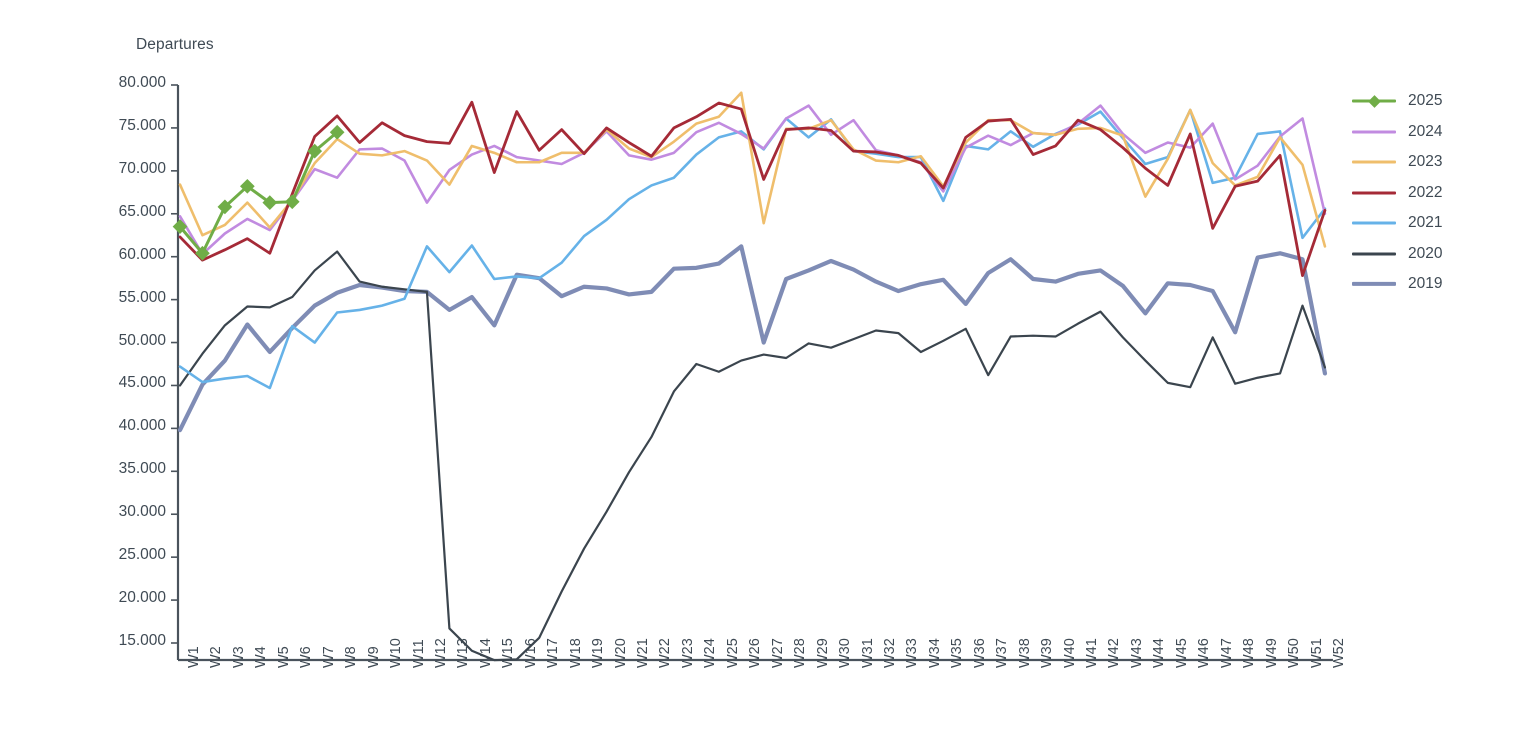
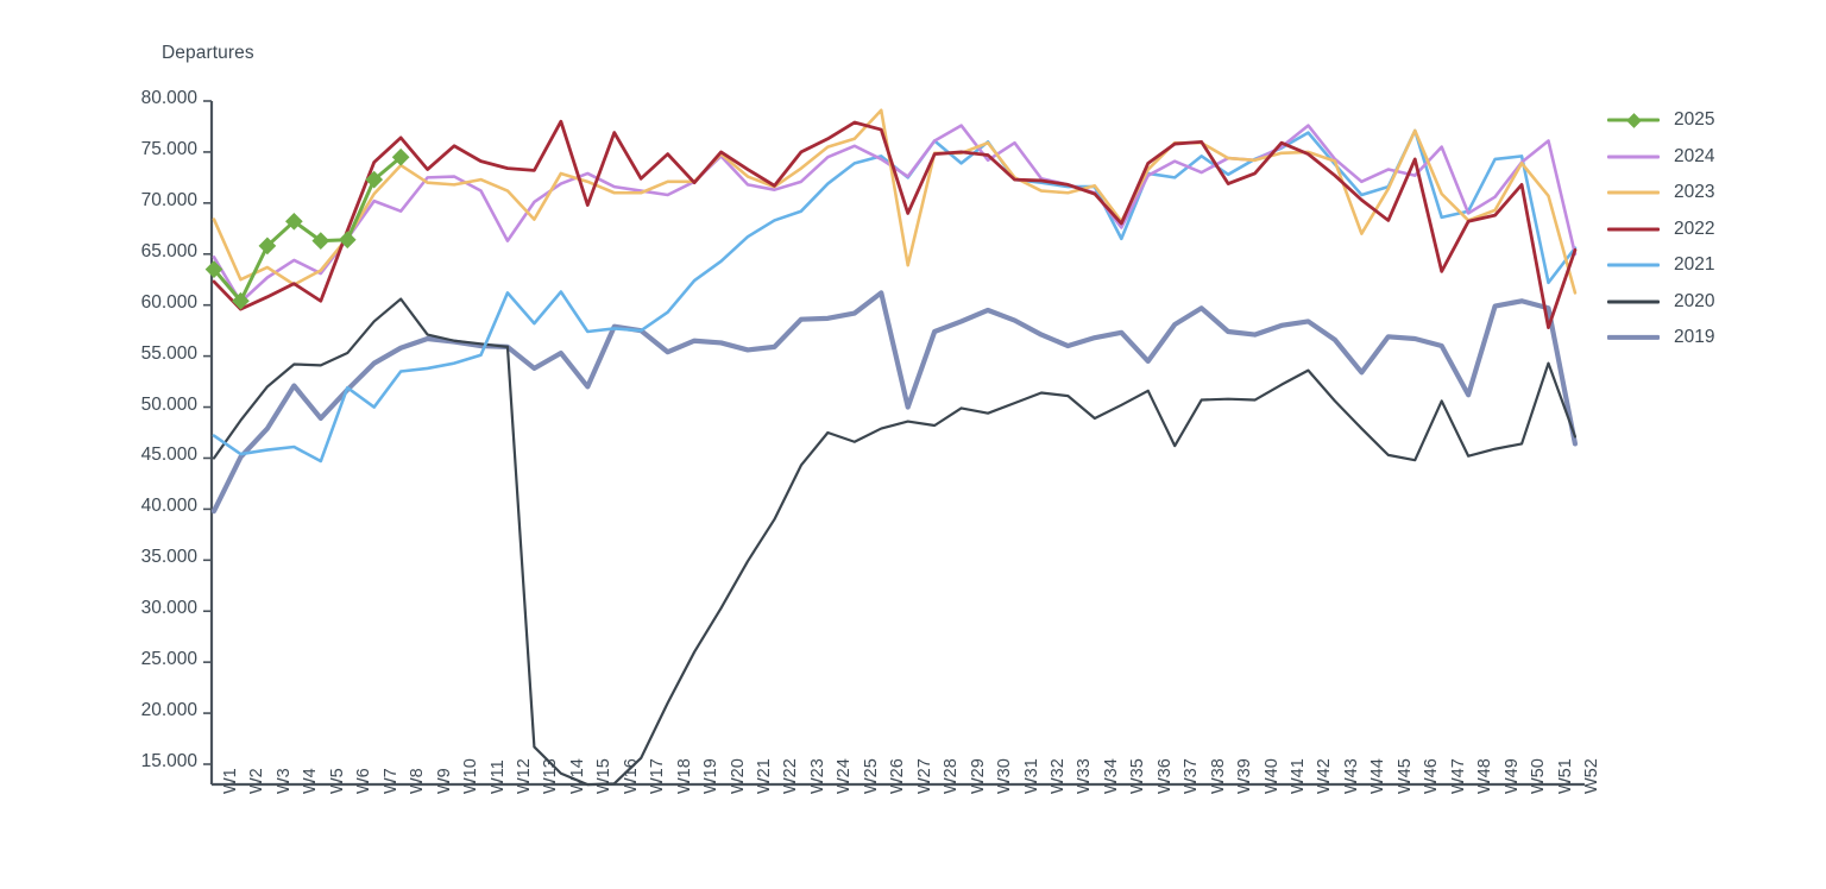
2023/W4: 66000 -> 62000
